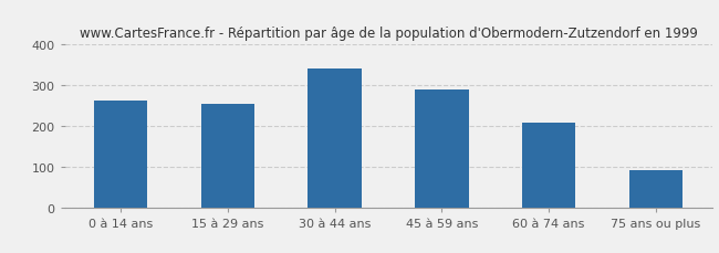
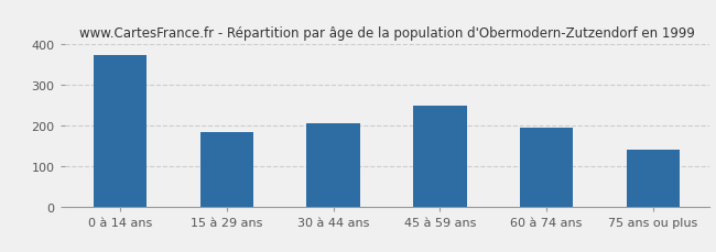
0 à 14 ans: 263 -> 375
15 à 29 ans: 254 -> 185
30 à 44 ans: 341 -> 205
45 à 59 ans: 289 -> 250
60 à 74 ans: 209 -> 195
75 ans ou plus: 90 -> 140
